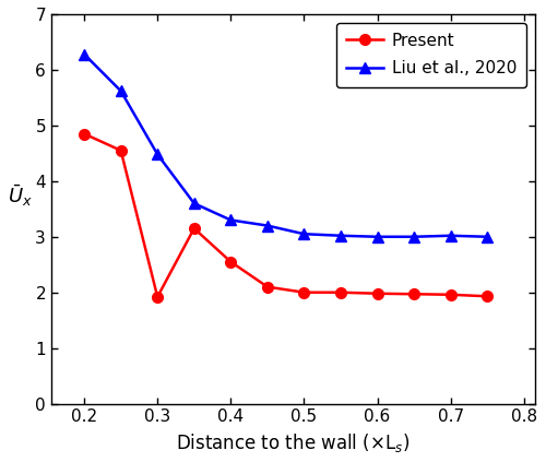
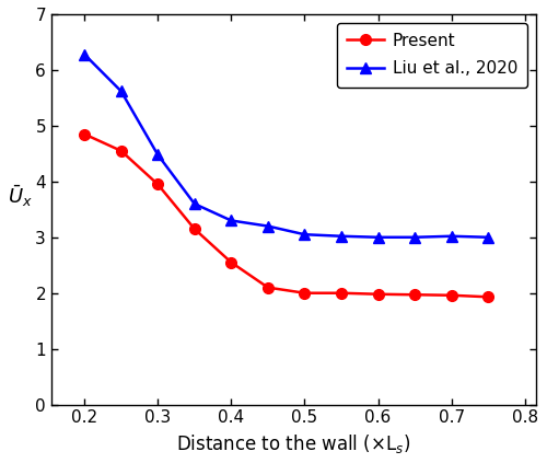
Present/0.3: 1.92 -> 3.95
